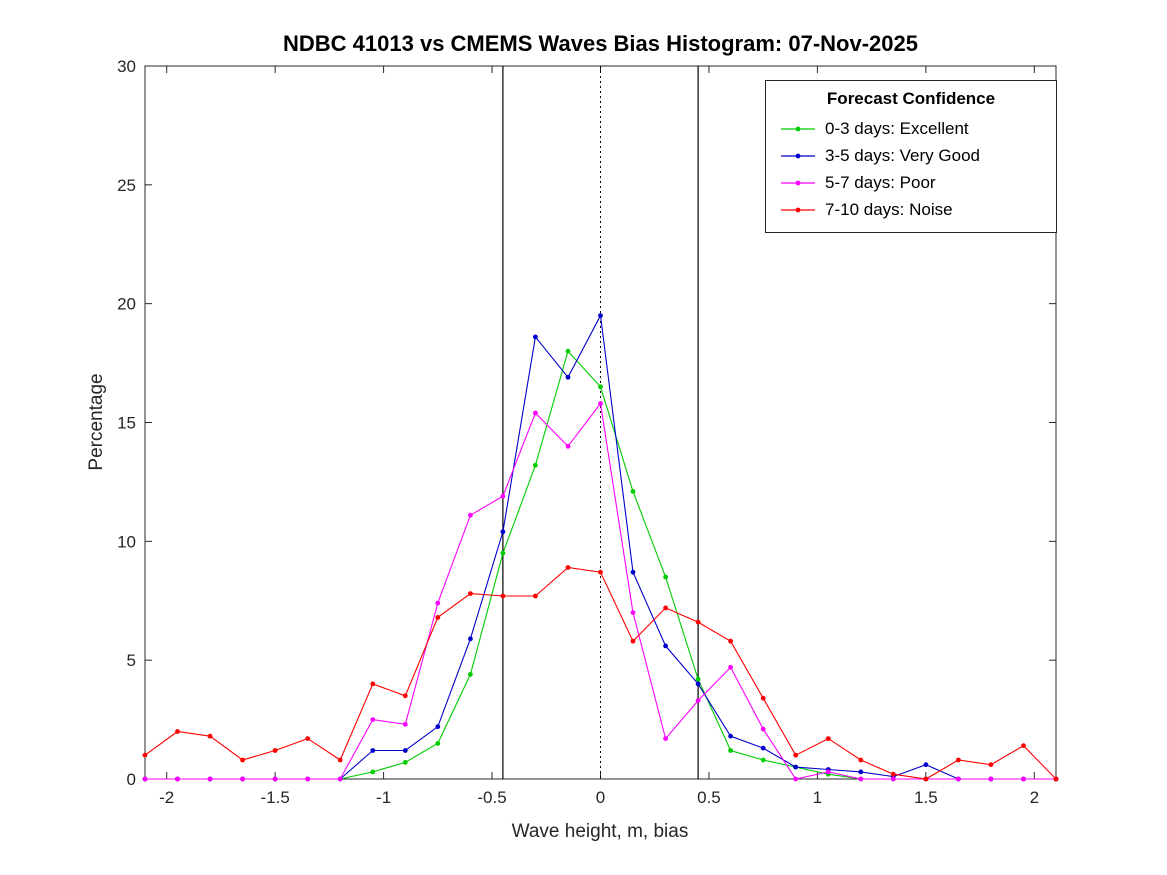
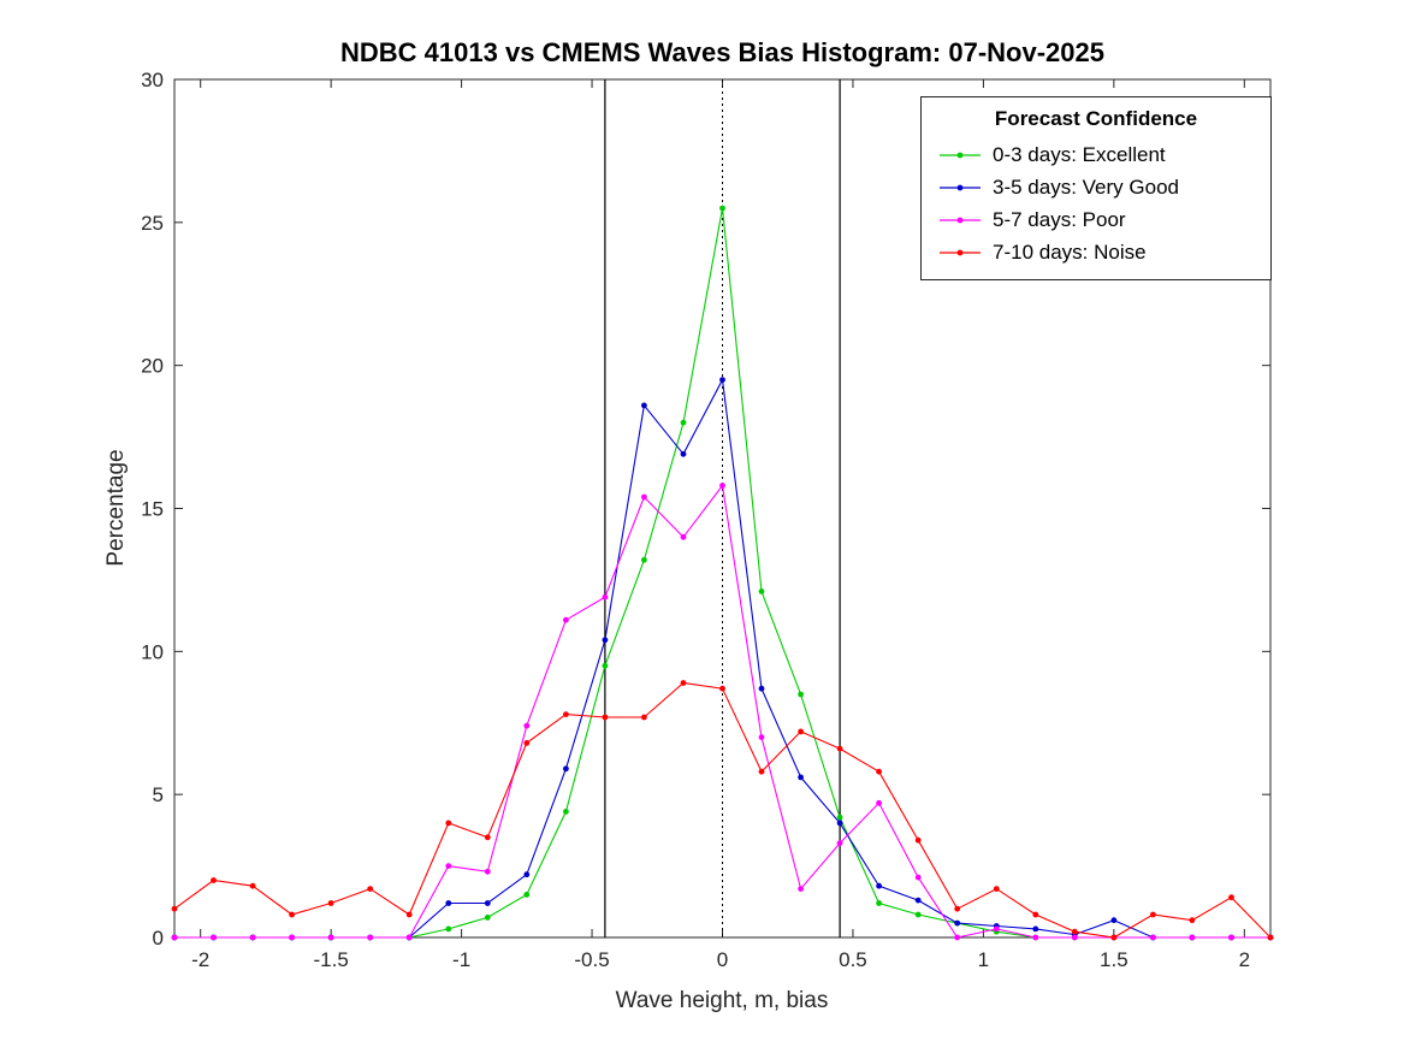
0-3 days: Excellent/0: 16,5 -> 25,5
